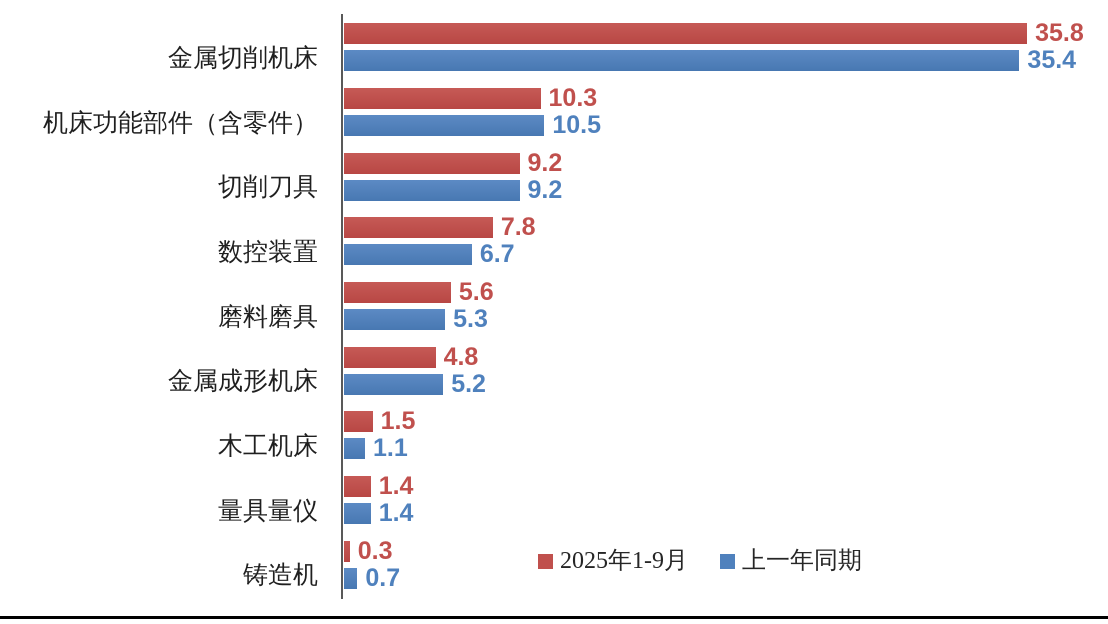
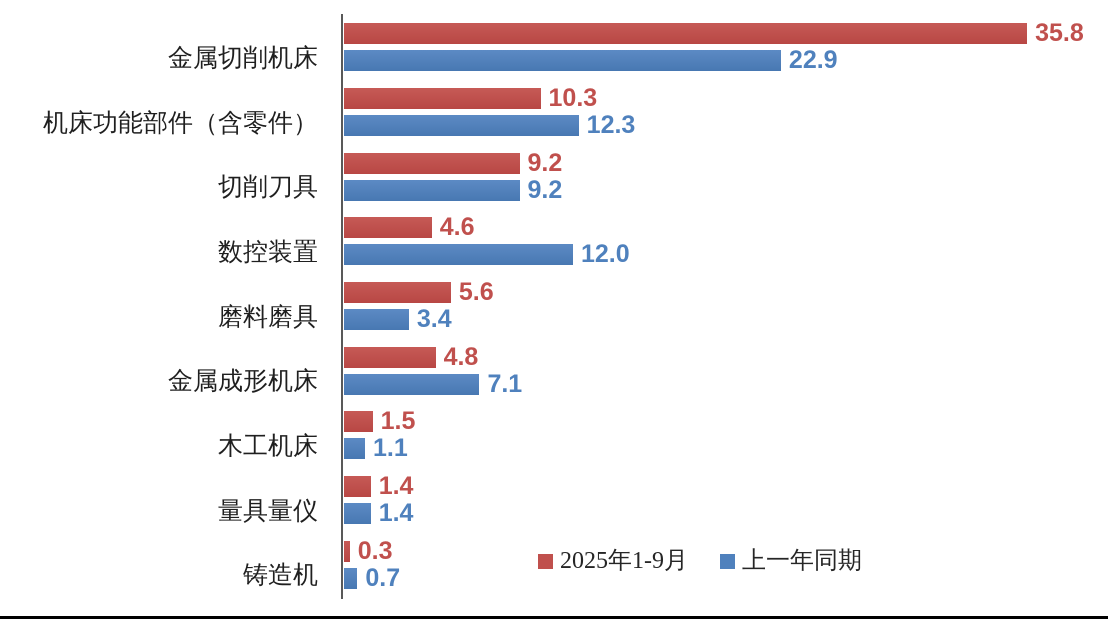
上一年同期/金属切削机床: 35.4 -> 22.9
上一年同期/机床功能部件（含零件）: 10.5 -> 12.3
2025年1-9月/数控装置: 7.8 -> 4.6
上一年同期/数控装置: 6.7 -> 12.0
上一年同期/磨料磨具: 5.3 -> 3.4
上一年同期/金属成形机床: 5.2 -> 7.1
